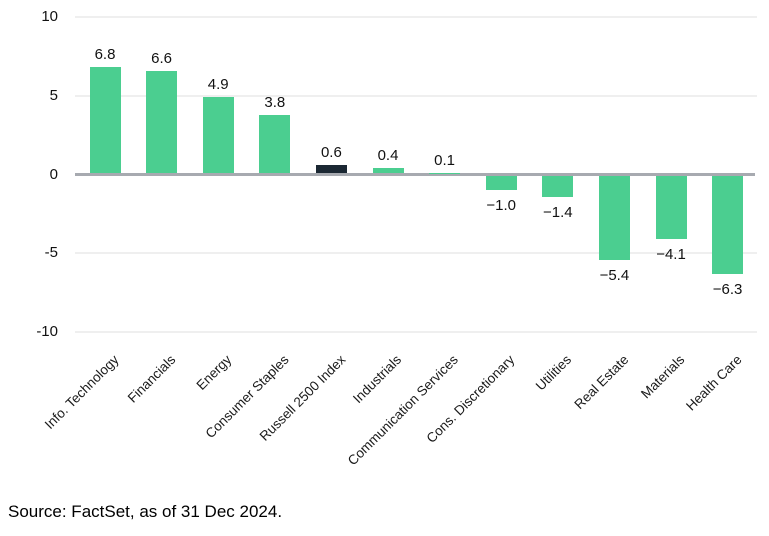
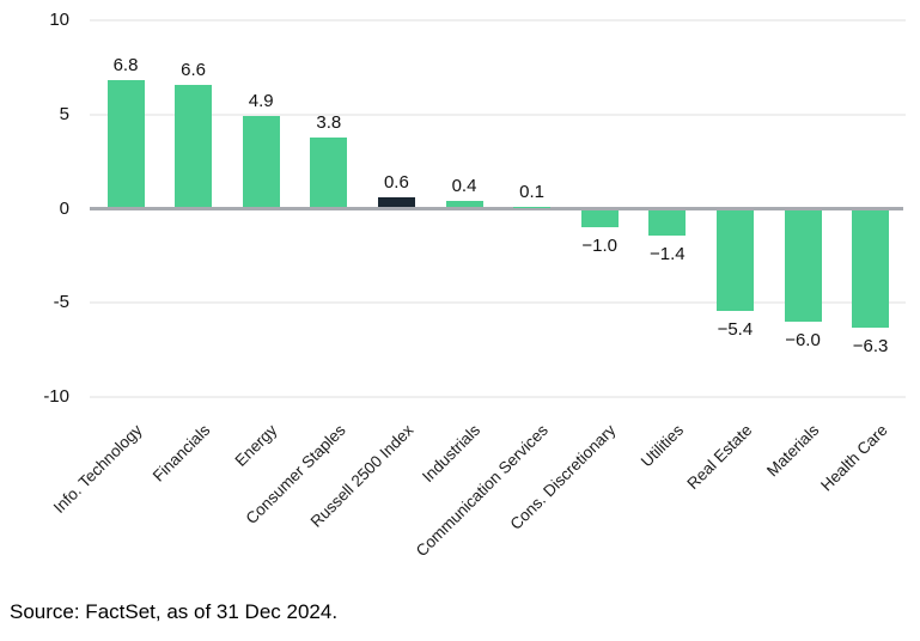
Materials: −4.1 -> −6.0
